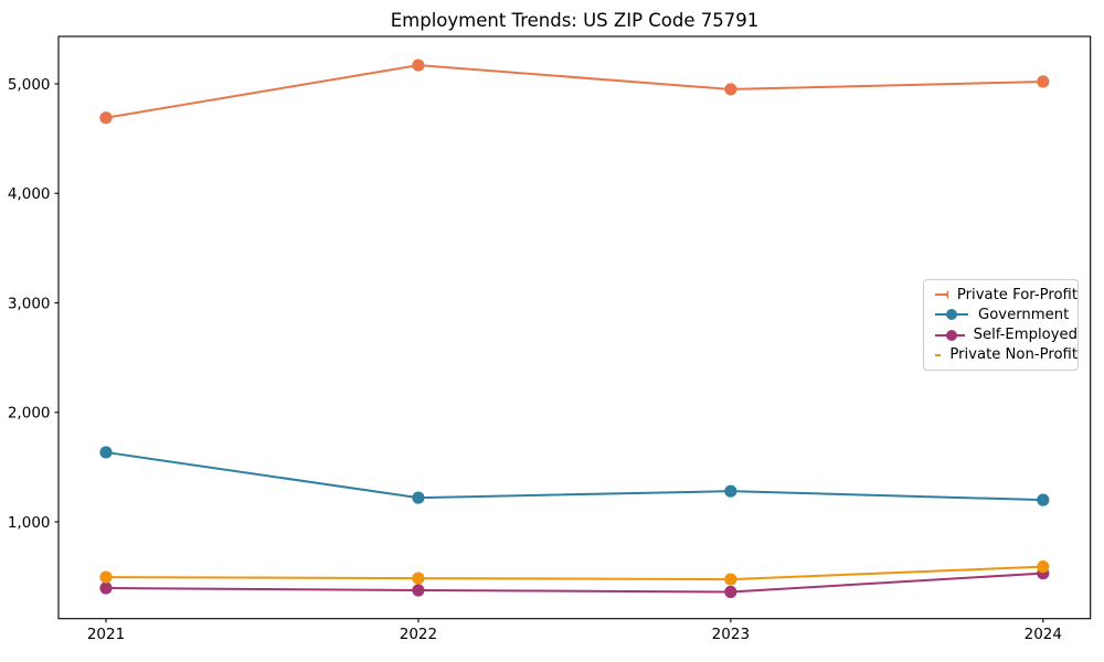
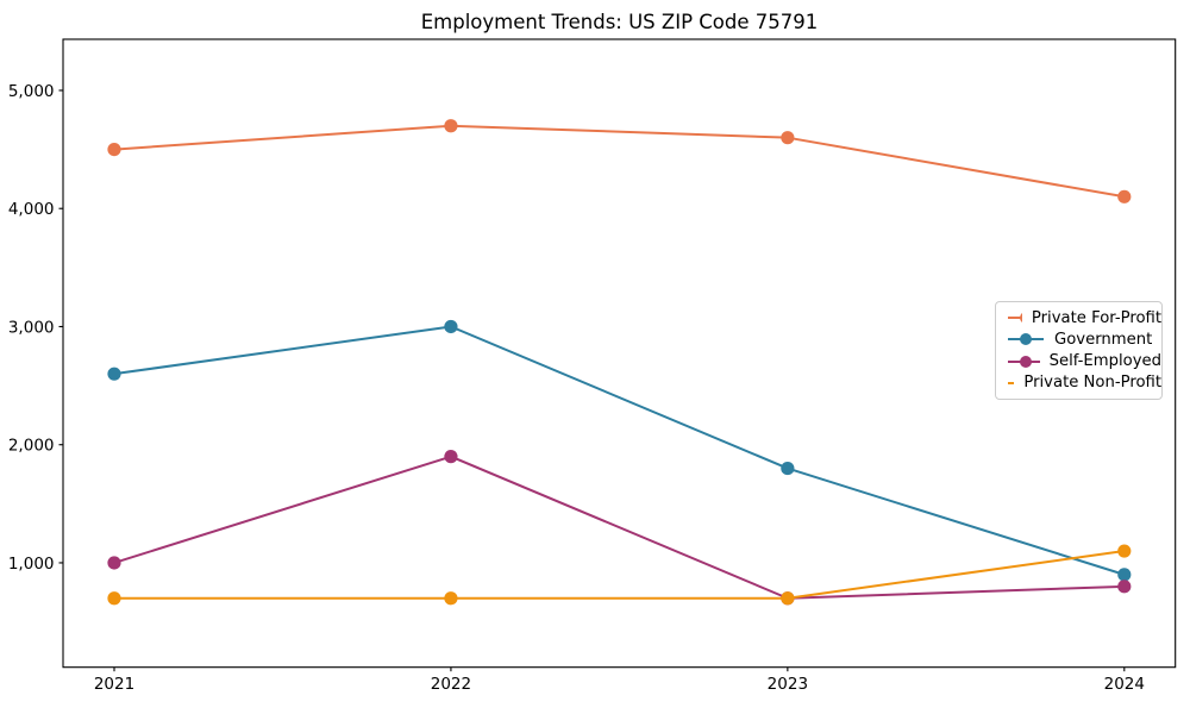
Private For-Profit/2021: 4700 -> 4500
Government/2021: 1600 -> 2600
Self-Employed/2021: 400 -> 1000
Private Non-Profit/2021: 500 -> 700
Private For-Profit/2022: 5200 -> 4700
Government/2022: 1200 -> 3000
Self-Employed/2022: 400 -> 1900
Private Non-Profit/2022: 500 -> 700
Private For-Profit/2023: 5000 -> 4600
Government/2023: 1300 -> 1800
Self-Employed/2023: 400 -> 700
Private Non-Profit/2023: 500 -> 700
Private For-Profit/2024: 5000 -> 4100
Government/2024: 1200 -> 900
Self-Employed/2024: 500 -> 800
Private Non-Profit/2024: 600 -> 1100
